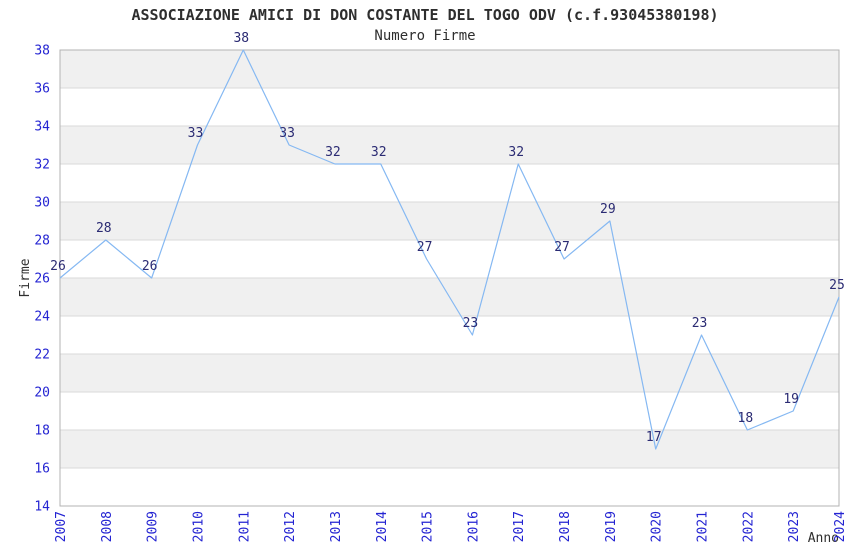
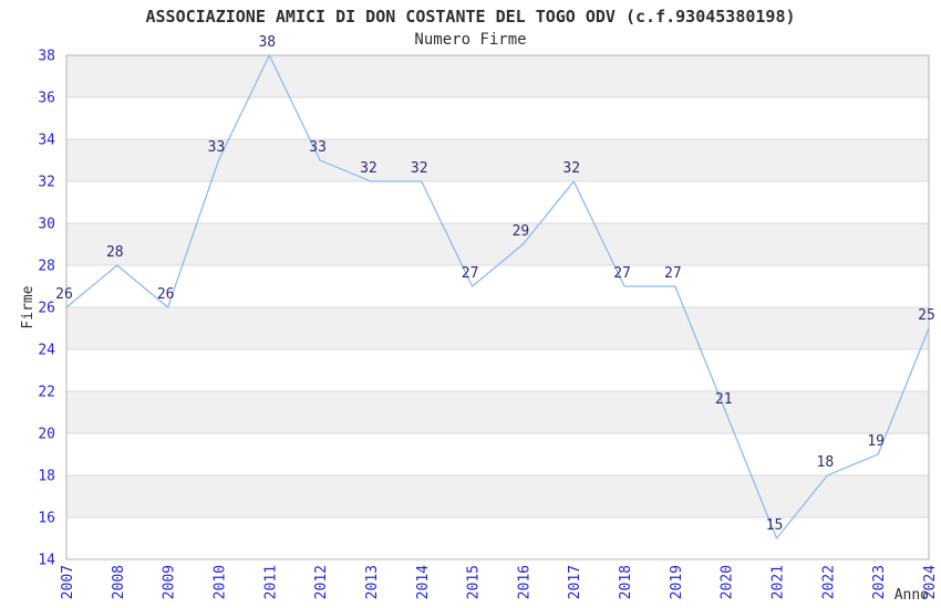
2016: 23 -> 29
2019: 29 -> 27
2020: 17 -> 21
2021: 23 -> 15
